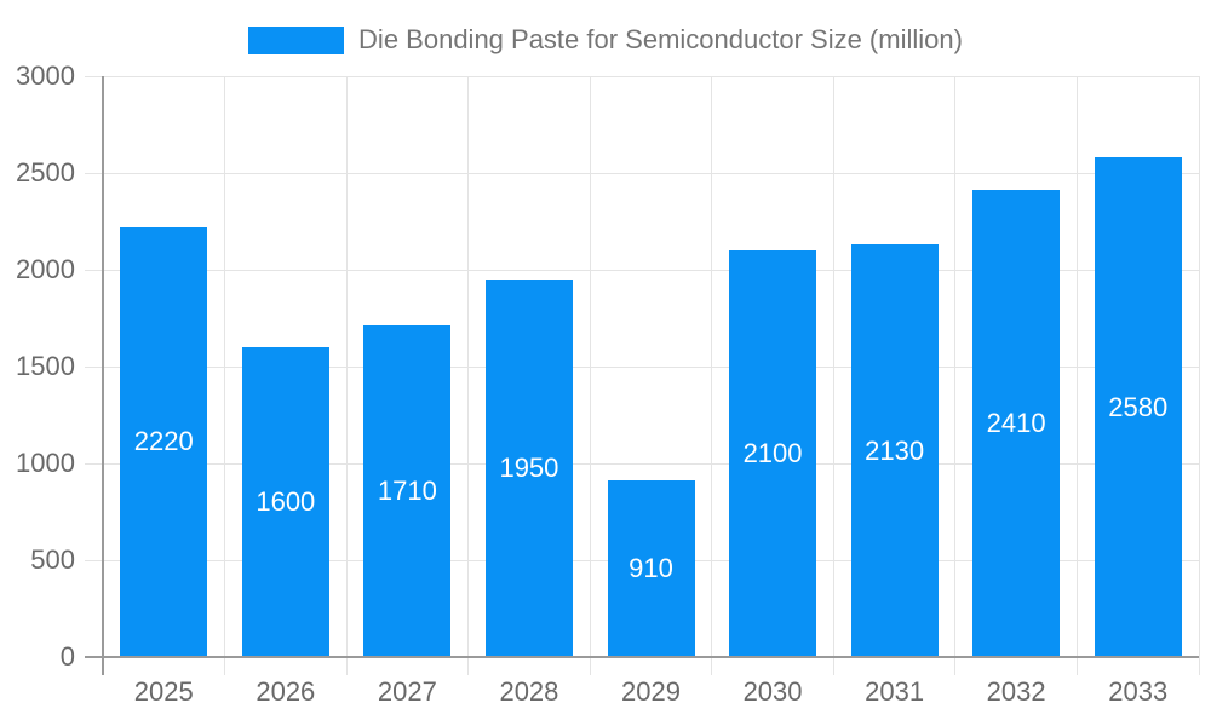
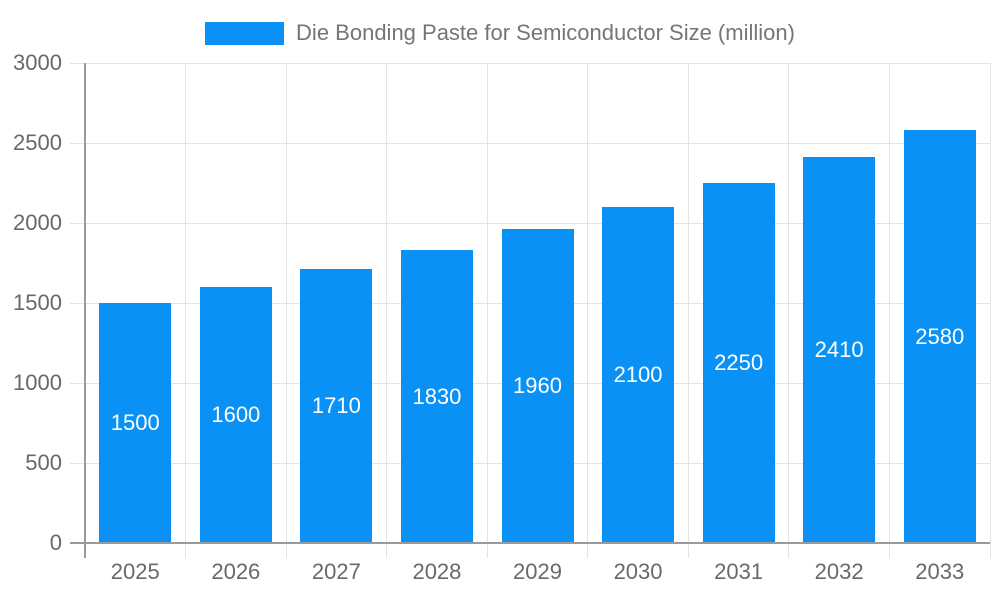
2025: 2220 -> 1500
2028: 1950 -> 1830
2029: 910 -> 1960
2031: 2130 -> 2250
